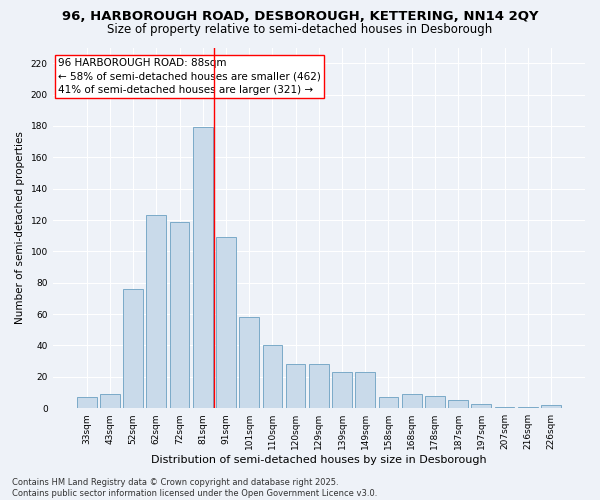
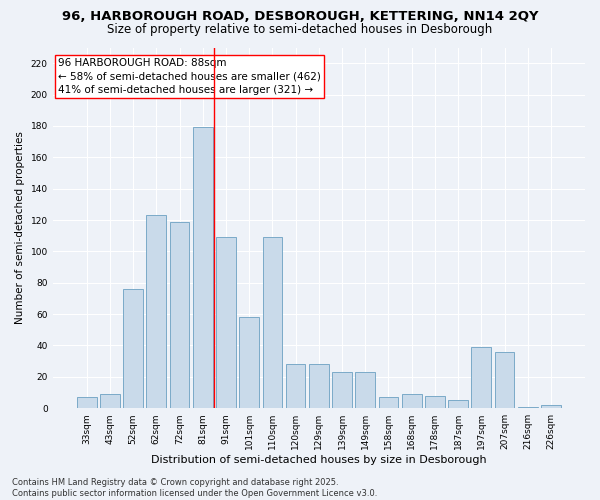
110sqm: 40 -> 109
197sqm: 3 -> 39
207sqm: 1 -> 36
